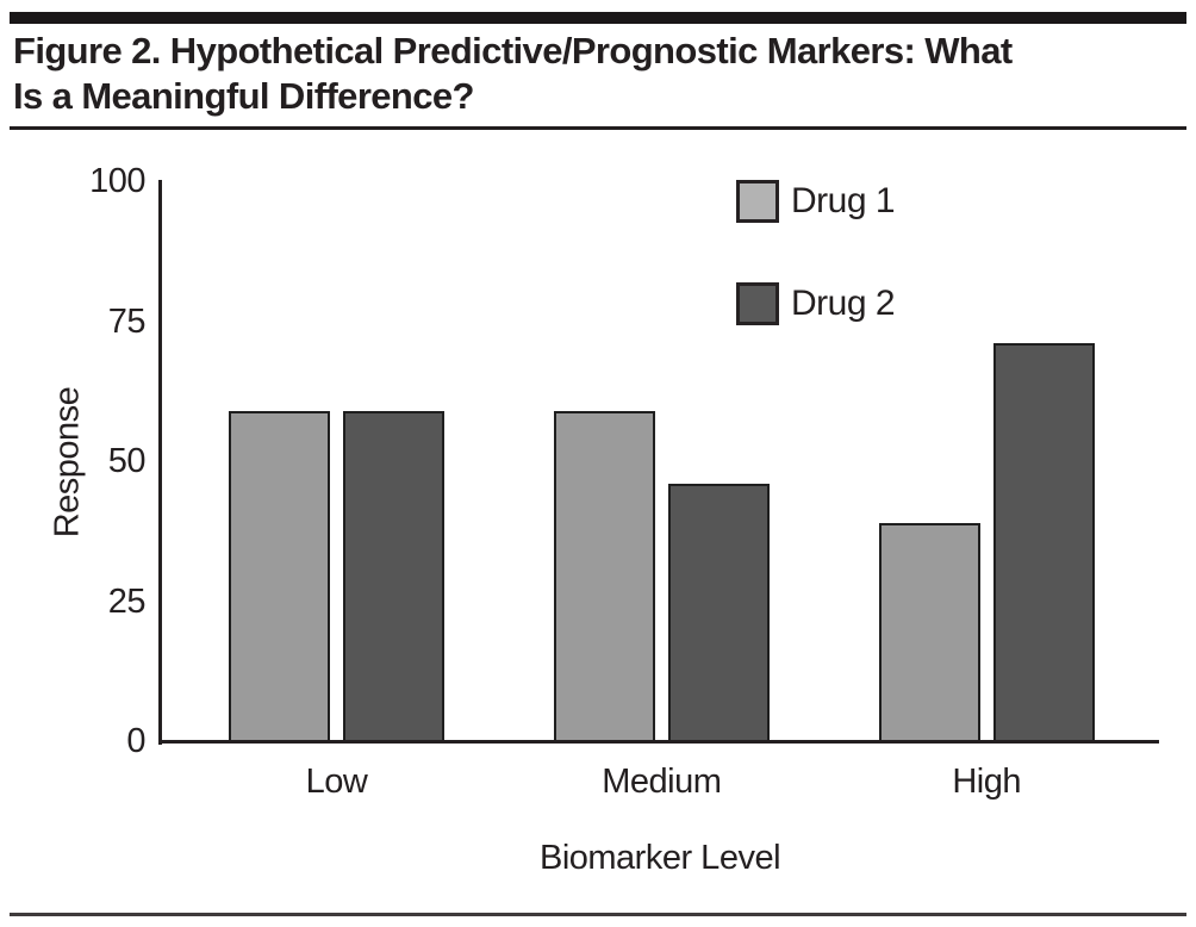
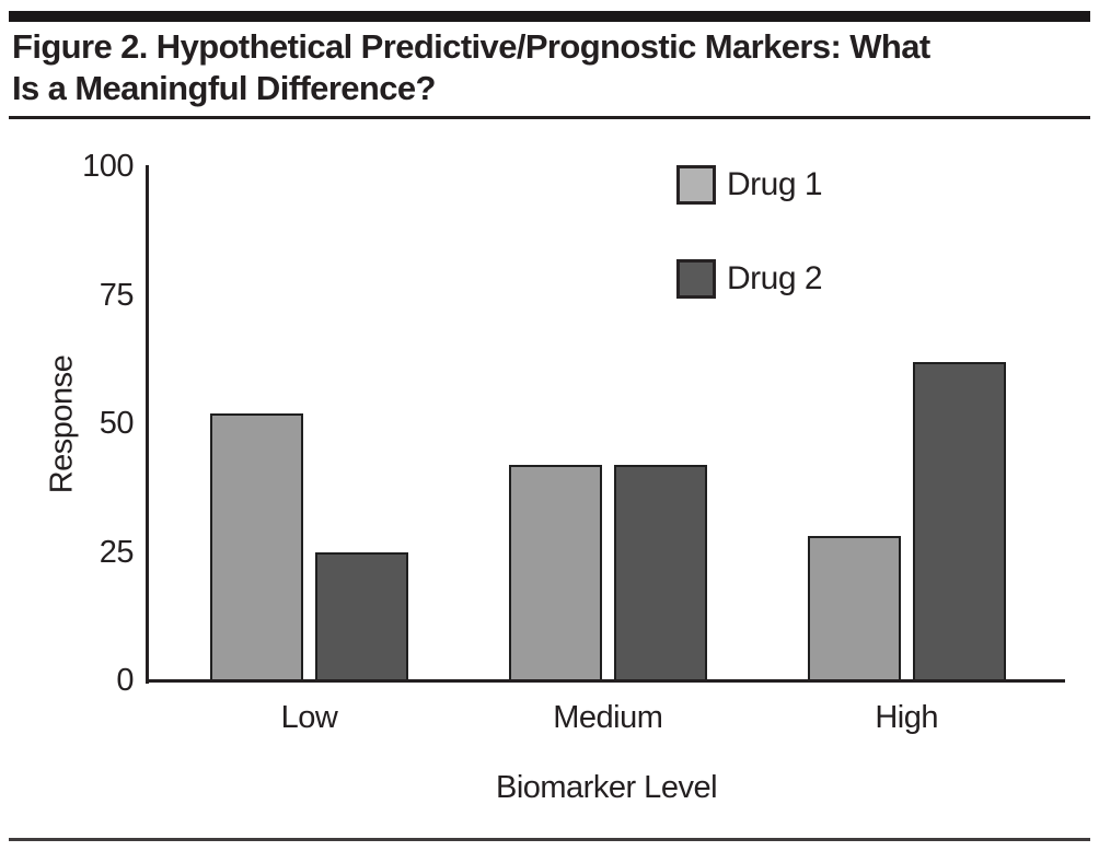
Drug 1/Low: 59 -> 52
Drug 2/Low: 59 -> 25
Drug 1/Medium: 59 -> 42
Drug 2/Medium: 46 -> 42
Drug 1/High: 39 -> 28
Drug 2/High: 71 -> 62
